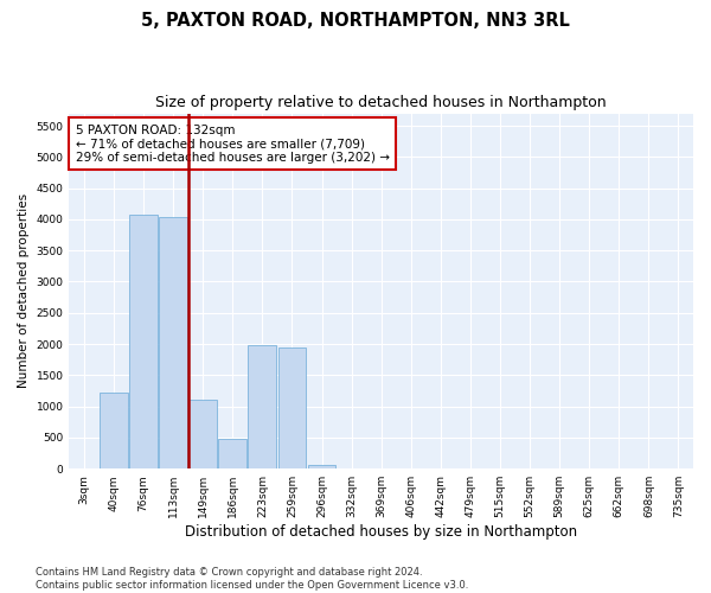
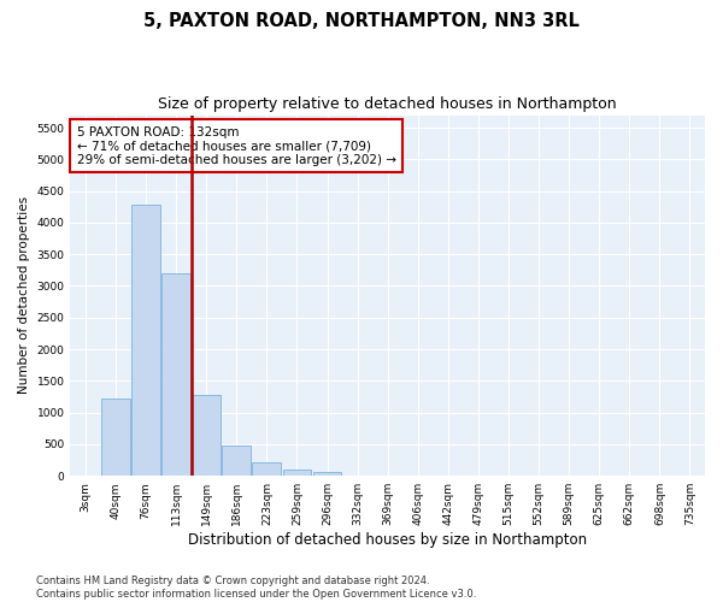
76sqm: 4080 -> 4280
113sqm: 4040 -> 3200
149sqm: 1100 -> 1280
223sqm: 1980 -> 210
259sqm: 1940 -> 90
